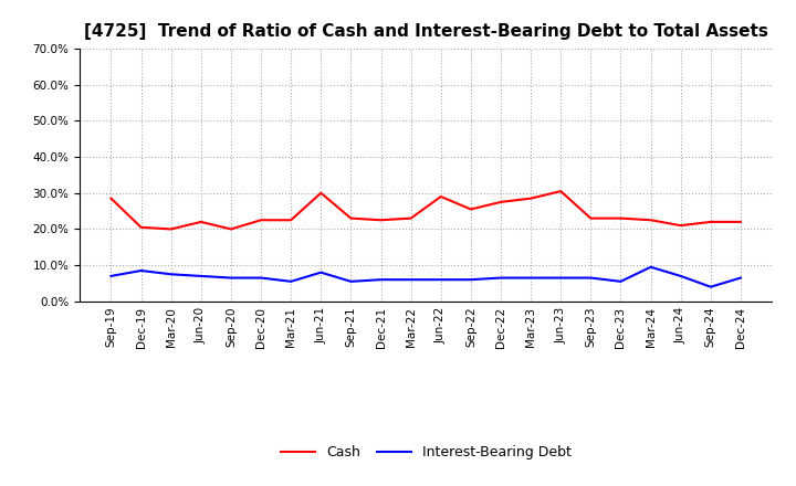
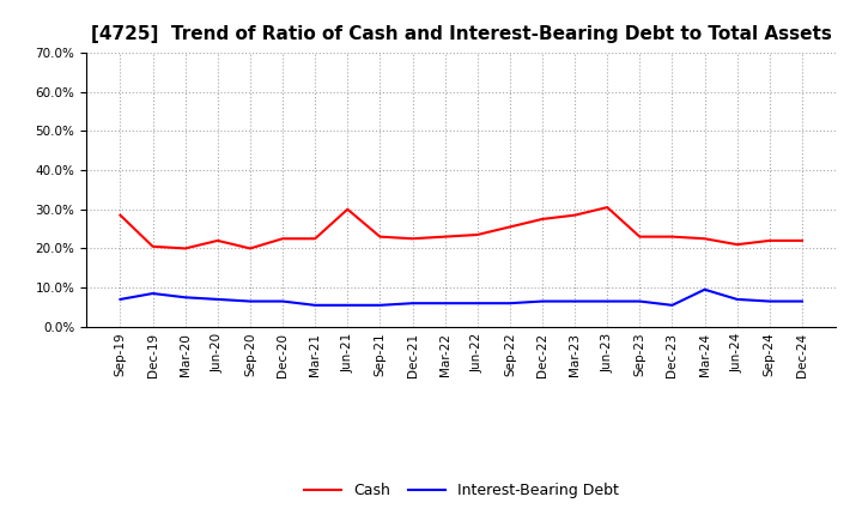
Interest-Bearing Debt/Jun-21: 8.0% -> 5.5%
Cash/Jun-22: 29.0% -> 23.5%
Interest-Bearing Debt/Sep-24: 4.0% -> 6.5%
